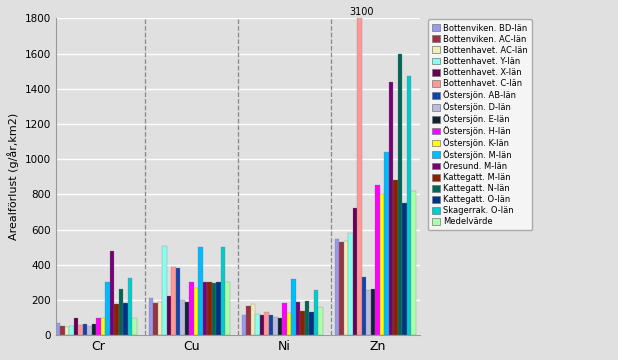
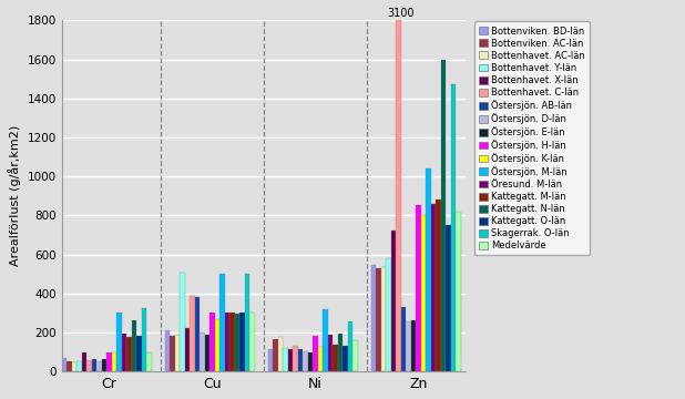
Öresund. M-län/Cr: 480 -> 200
Öresund. M-län/Zn: 1440 -> 860
